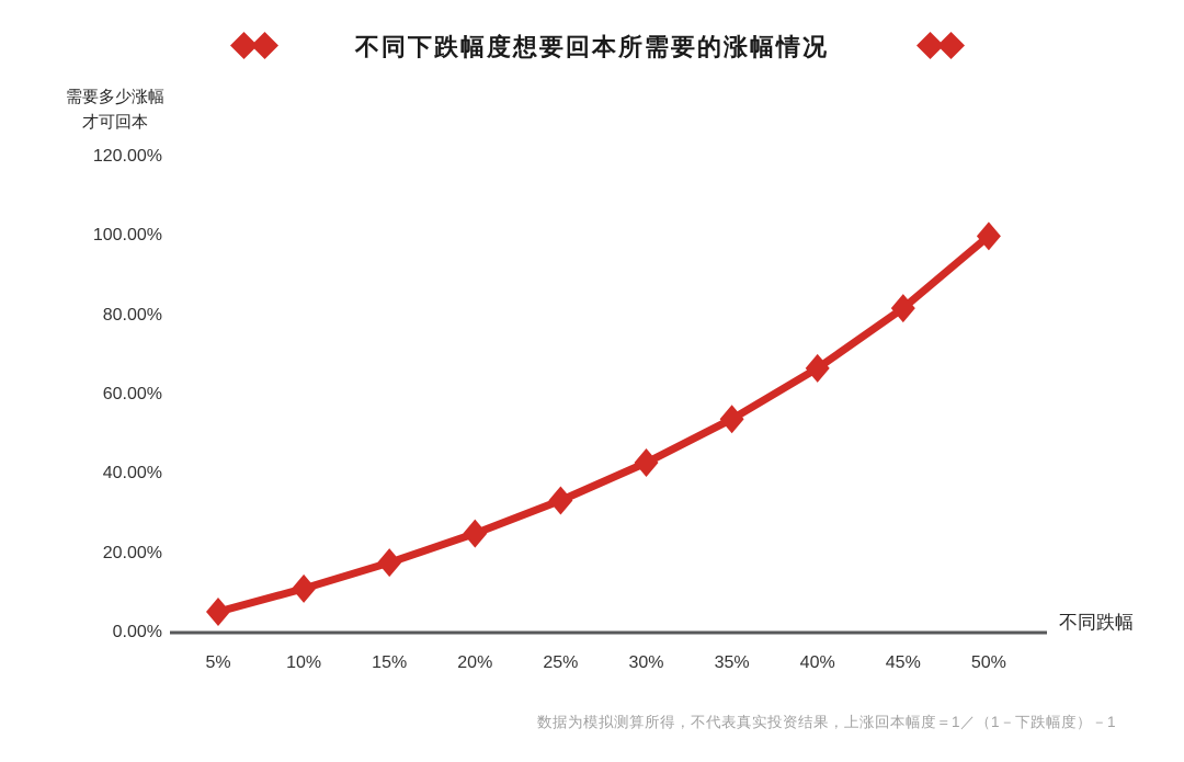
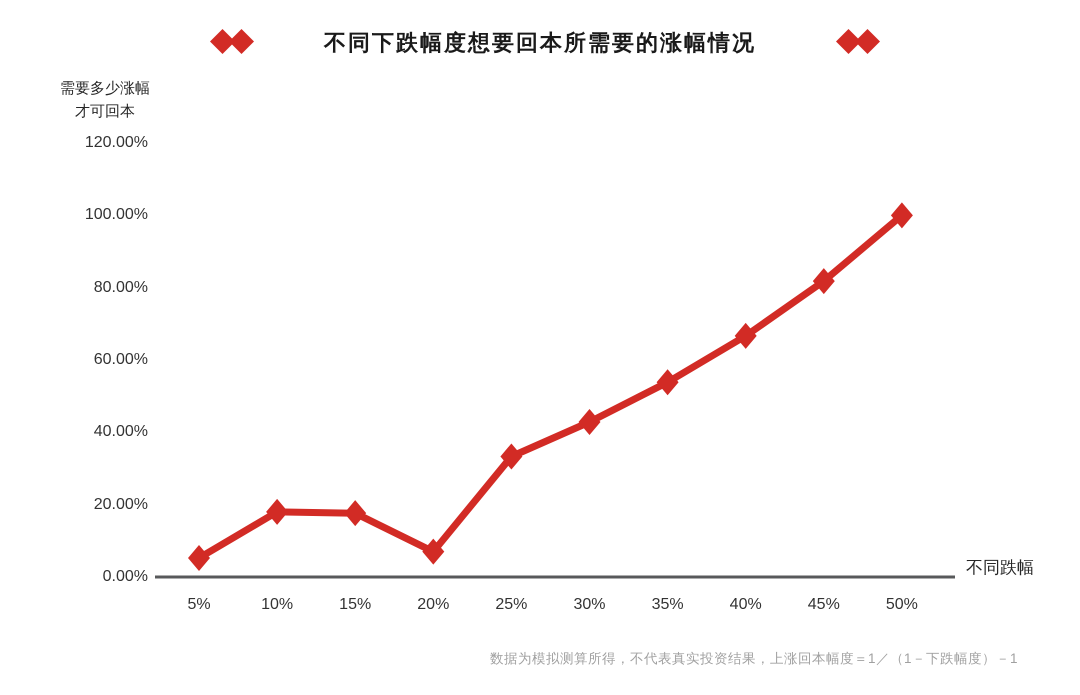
10%: 11% -> 18%
20%: 25% -> 7%
